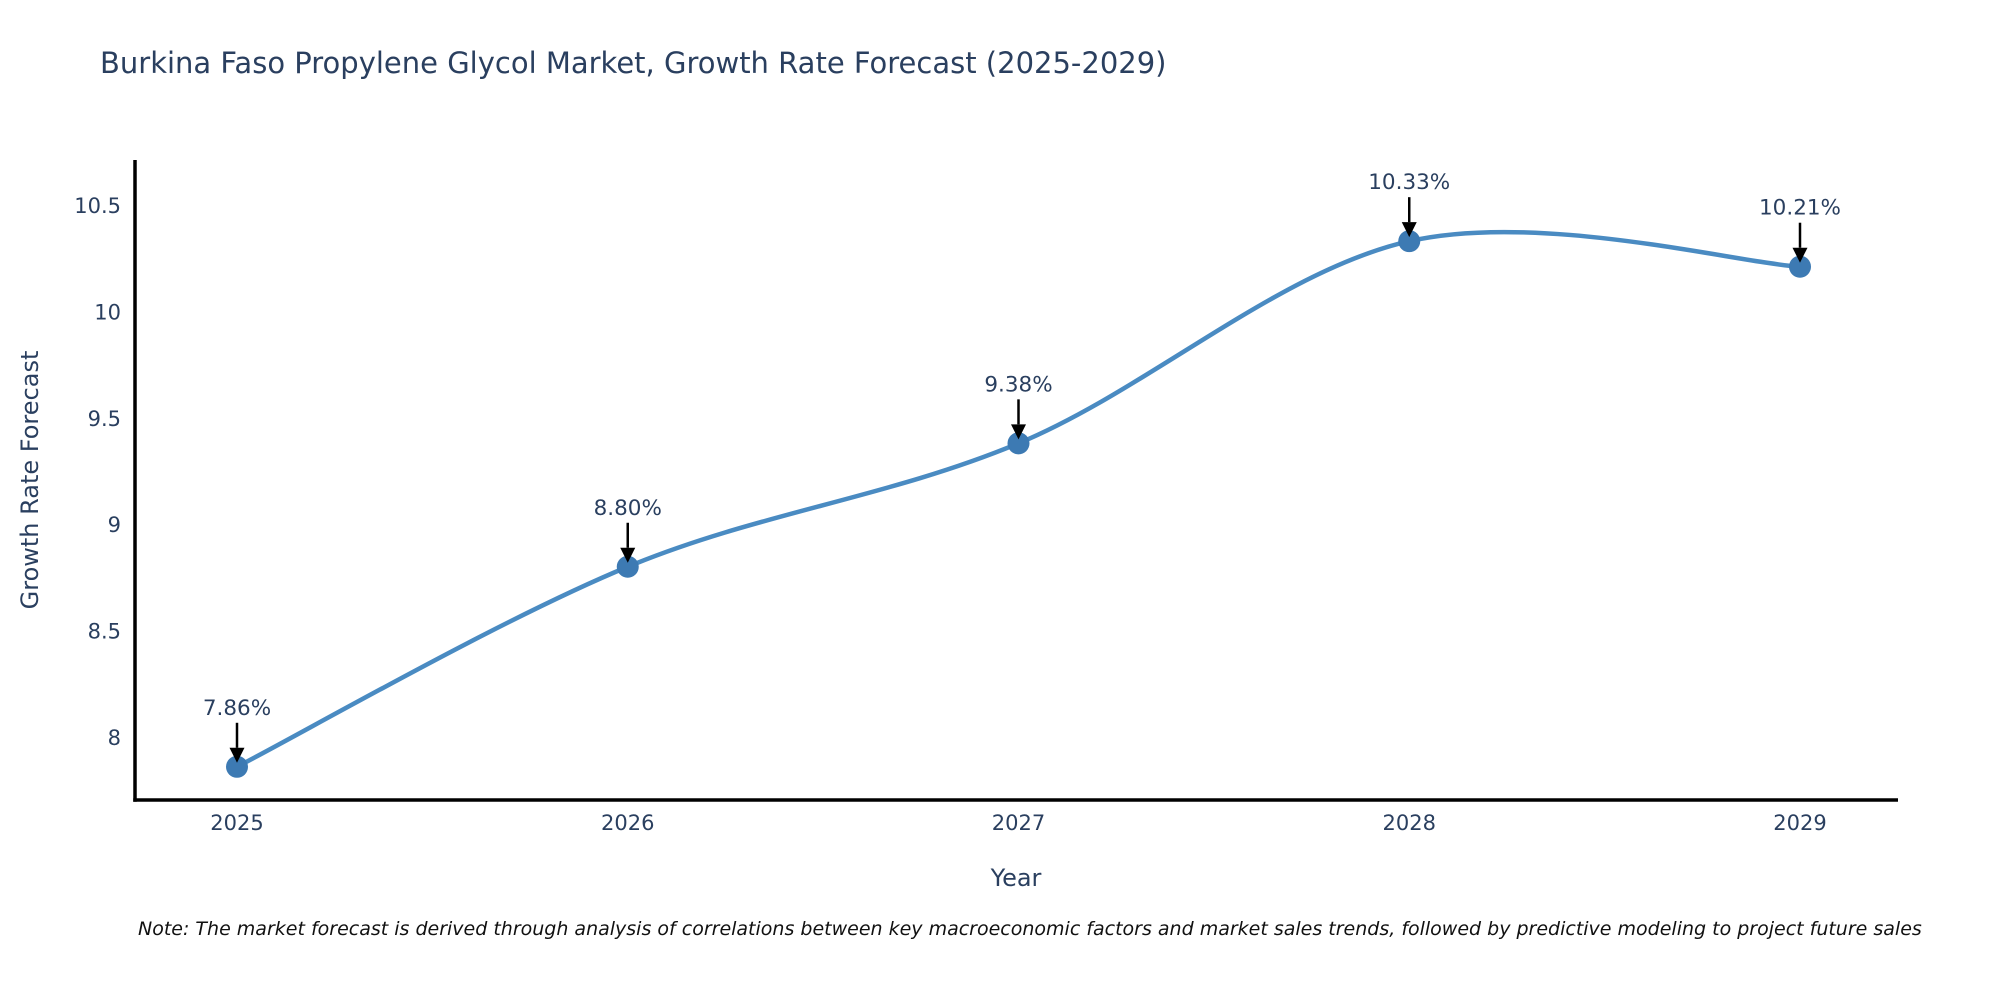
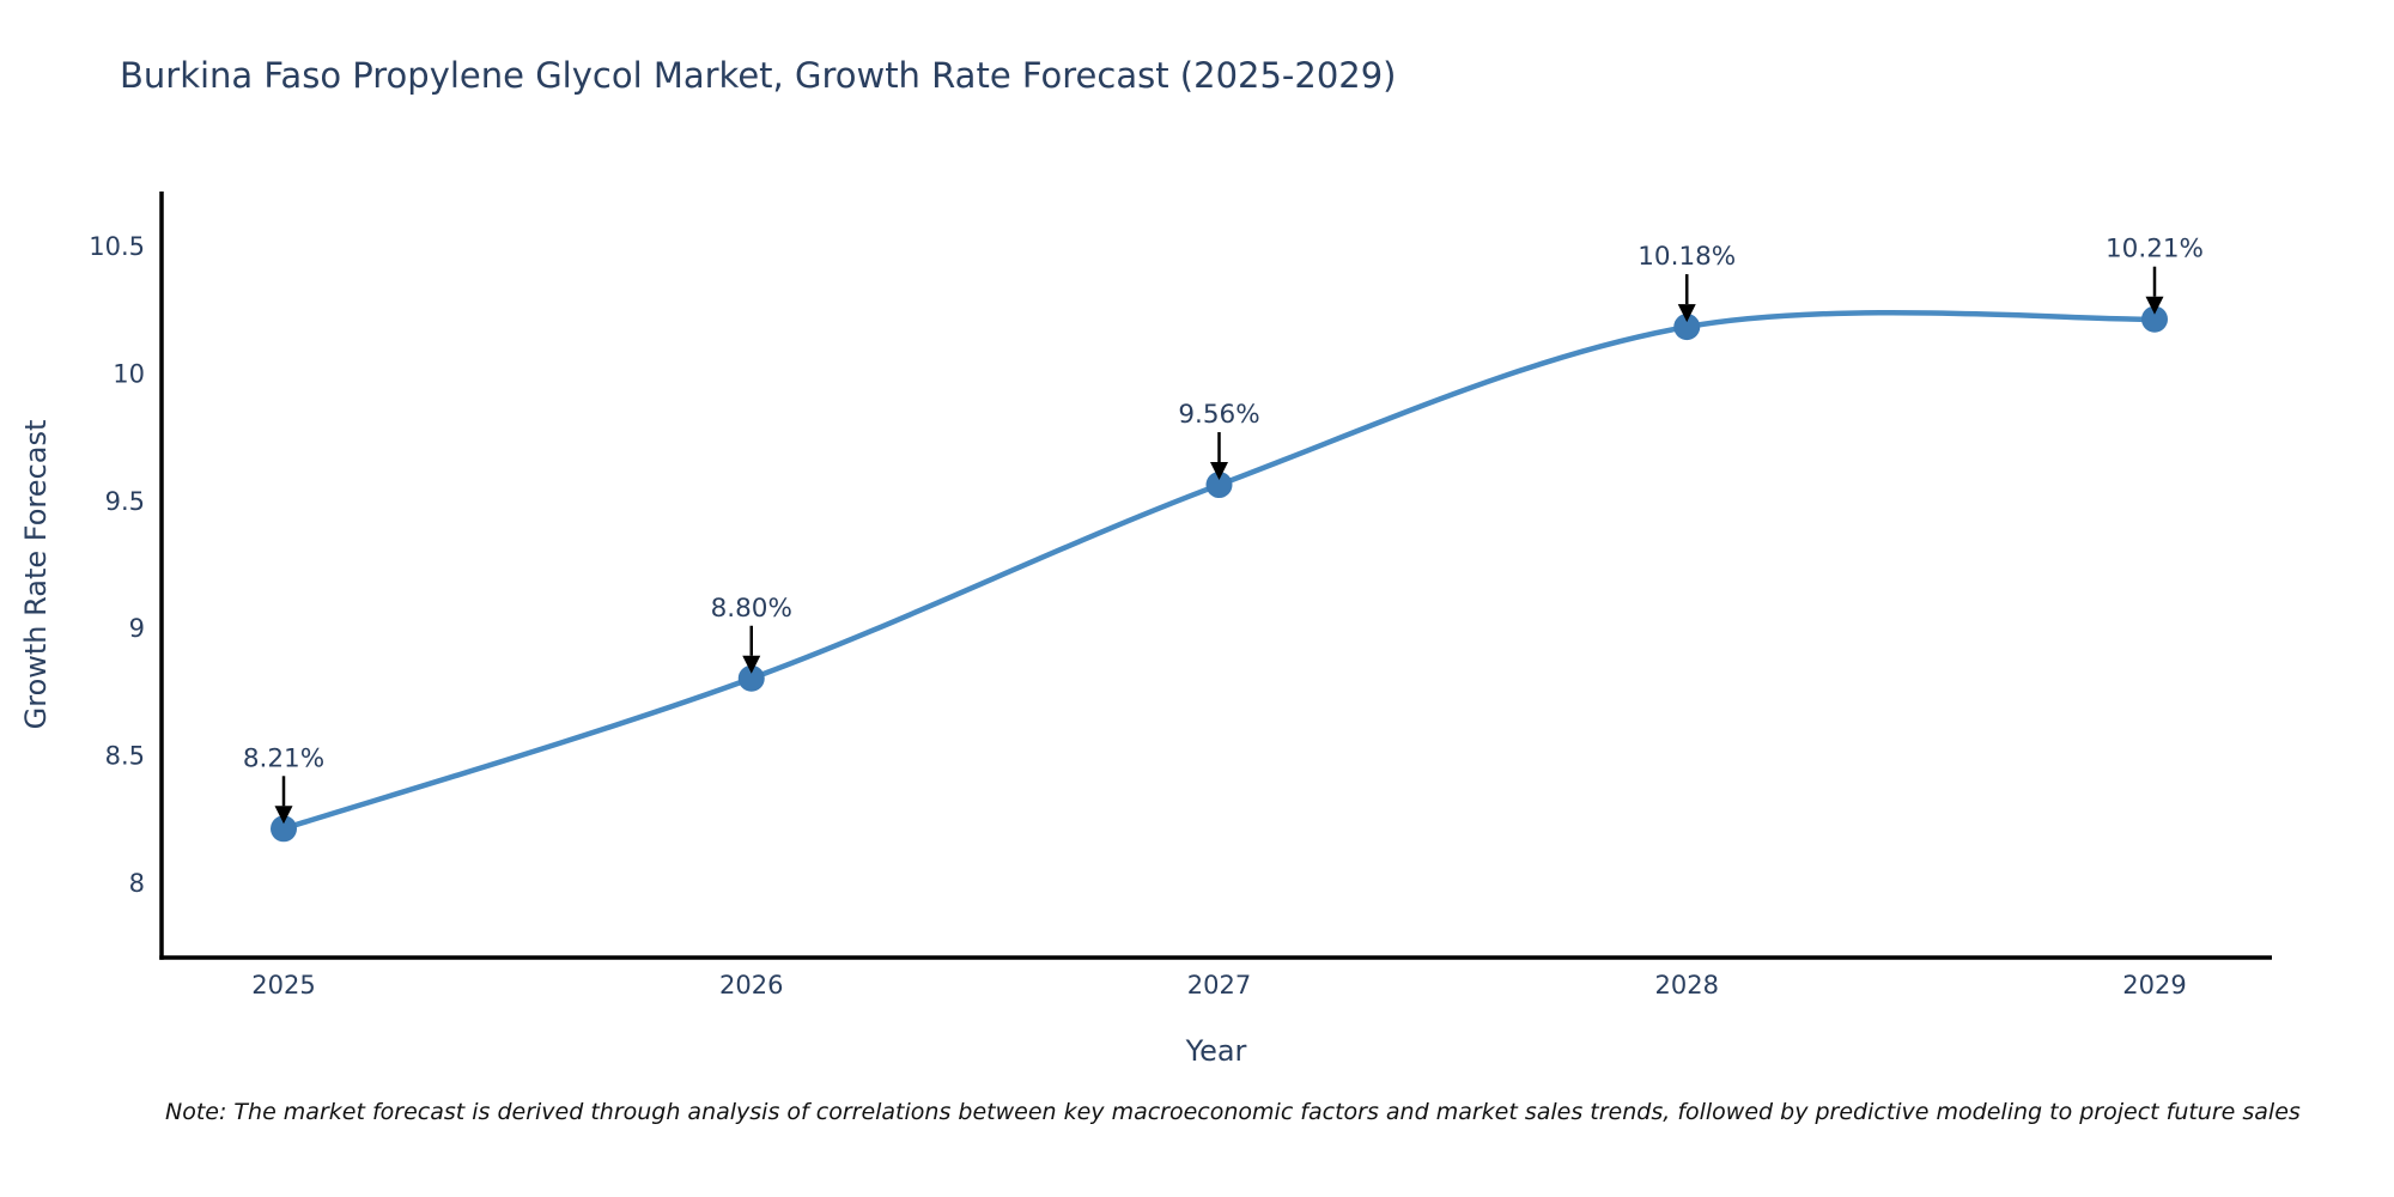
2025: 7.86% -> 8.21%
2027: 9.38% -> 9.56%
2028: 10.33% -> 10.18%
